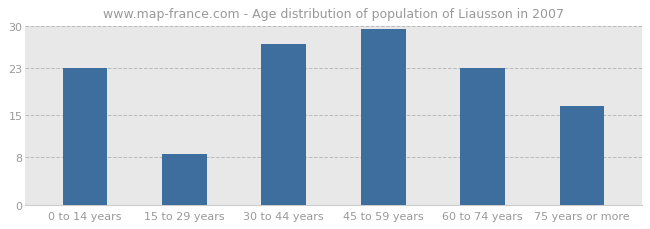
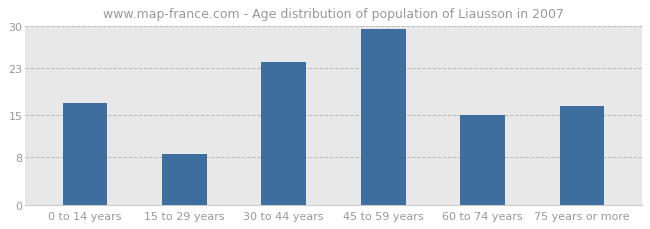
0 to 14 years: 23.0 -> 17.0
30 to 44 years: 27.0 -> 24.0
60 to 74 years: 23.0 -> 15.0
